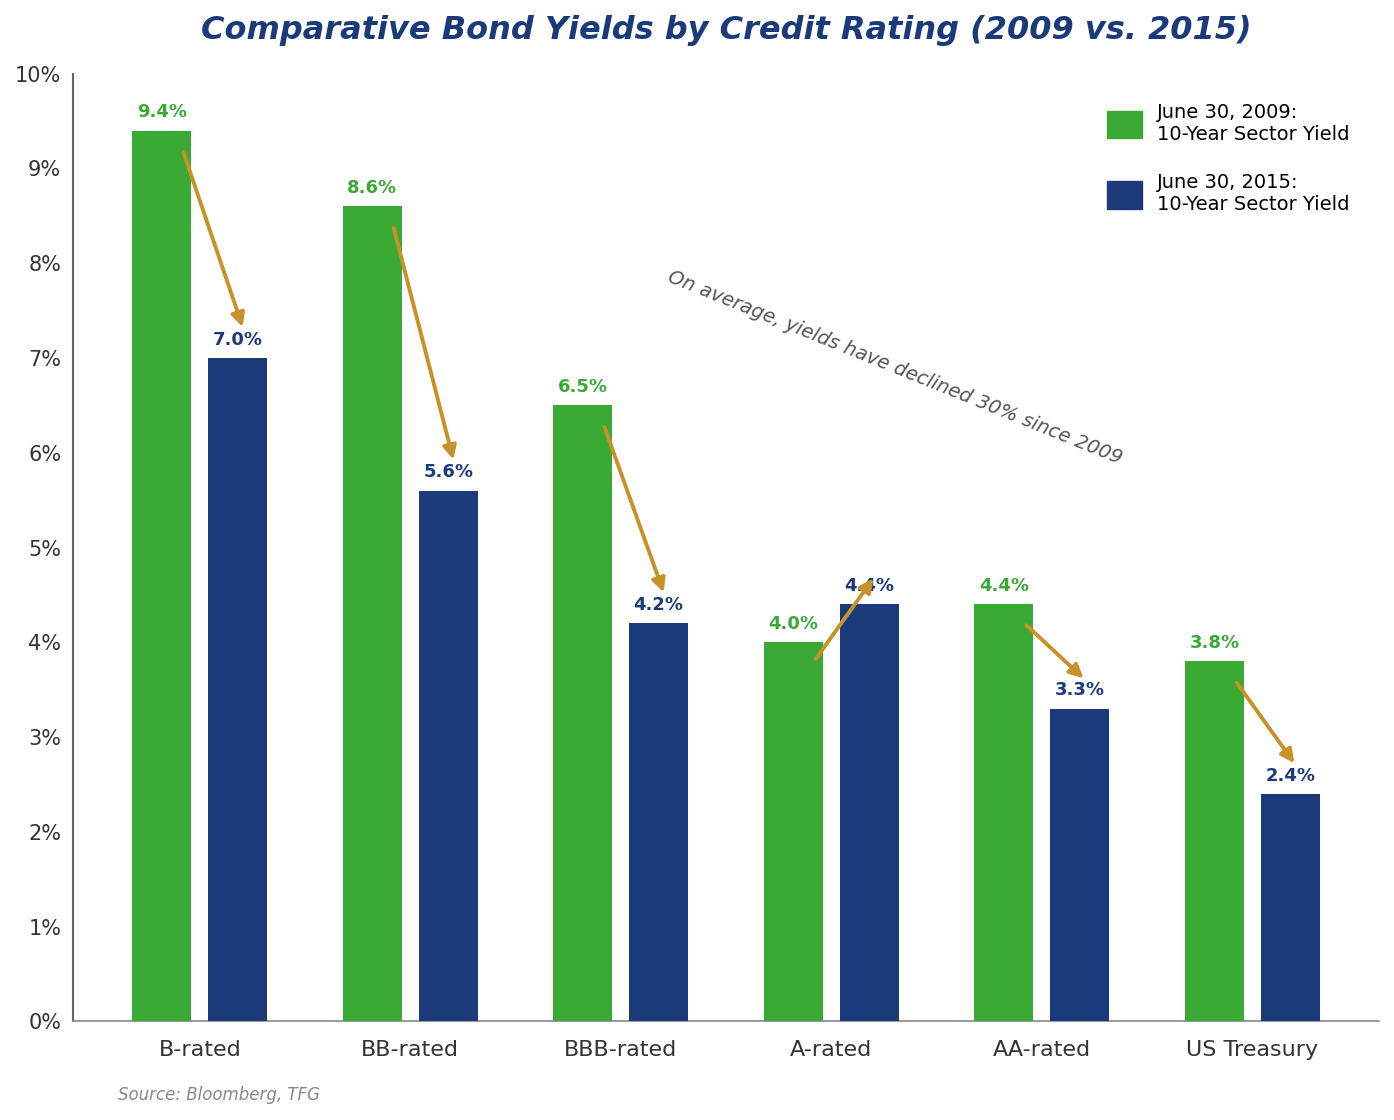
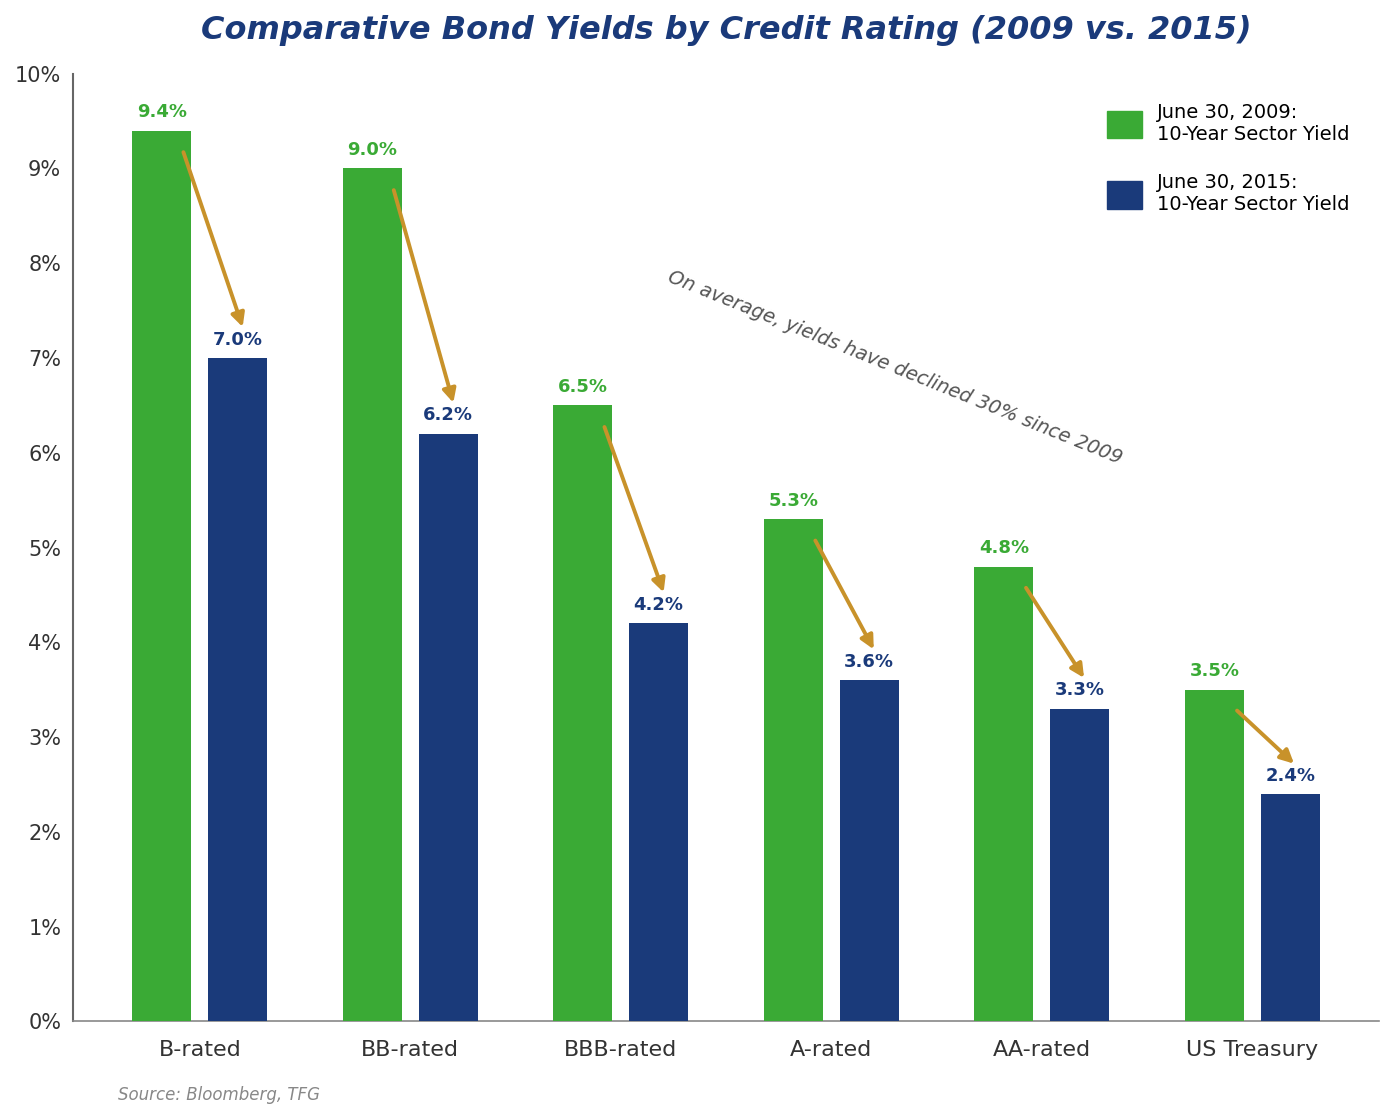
June 30, 2009: 10-Year Sector Yield/BB-rated: 8.6% -> 9.0%
June 30, 2015: 10-Year Sector Yield/BB-rated: 5.6% -> 6.2%
June 30, 2009: 10-Year Sector Yield/A-rated: 4.0% -> 5.3%
June 30, 2015: 10-Year Sector Yield/A-rated: 4.4% -> 3.6%
June 30, 2009: 10-Year Sector Yield/AA-rated: 4.4% -> 4.8%
June 30, 2009: 10-Year Sector Yield/US Treasury: 3.8% -> 3.5%
